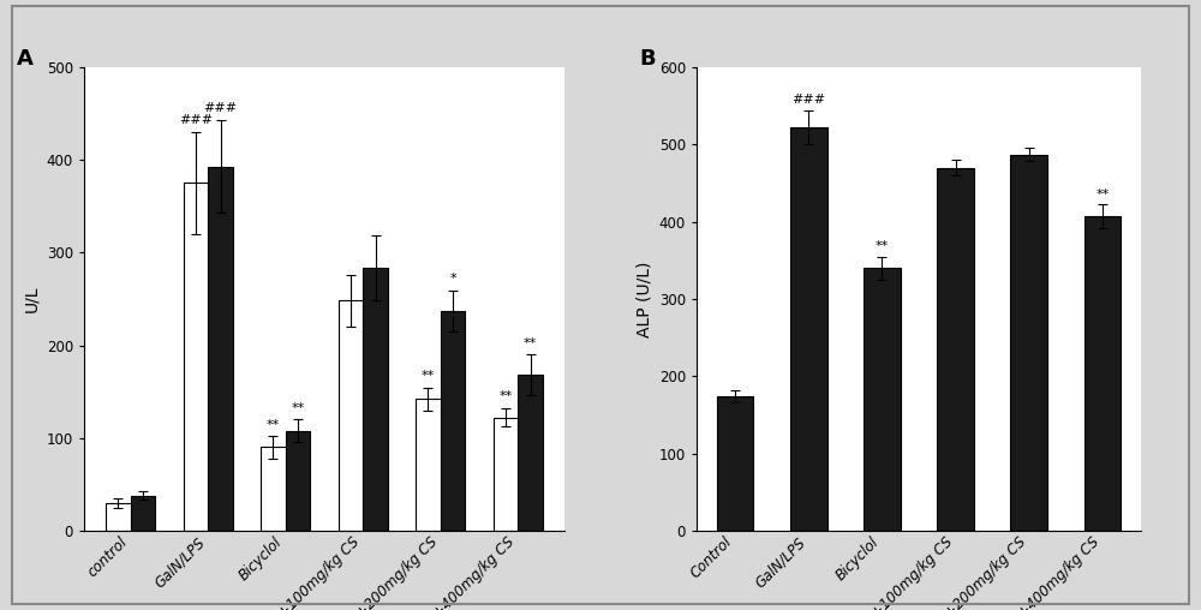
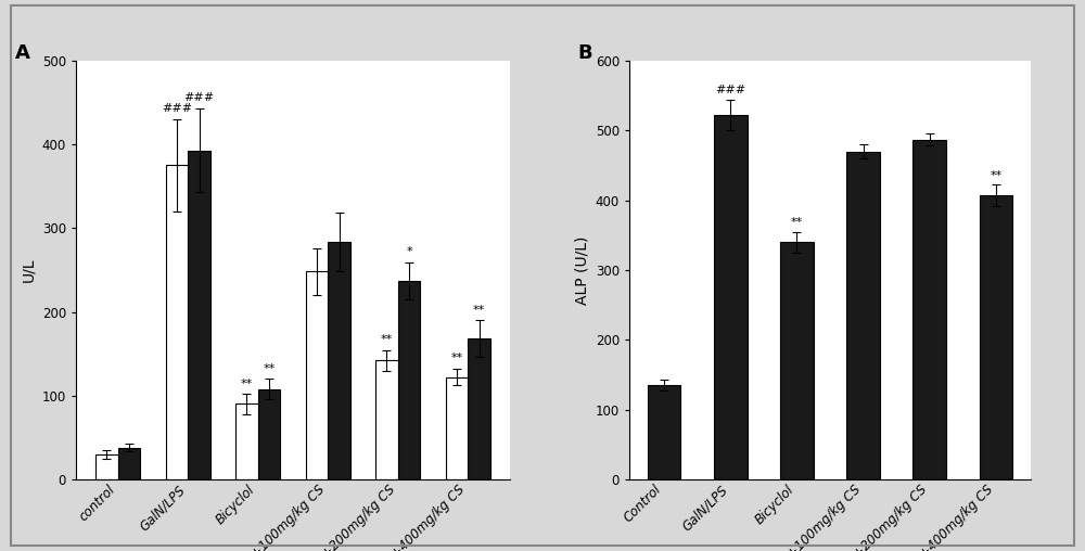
Control: 174 -> 135
